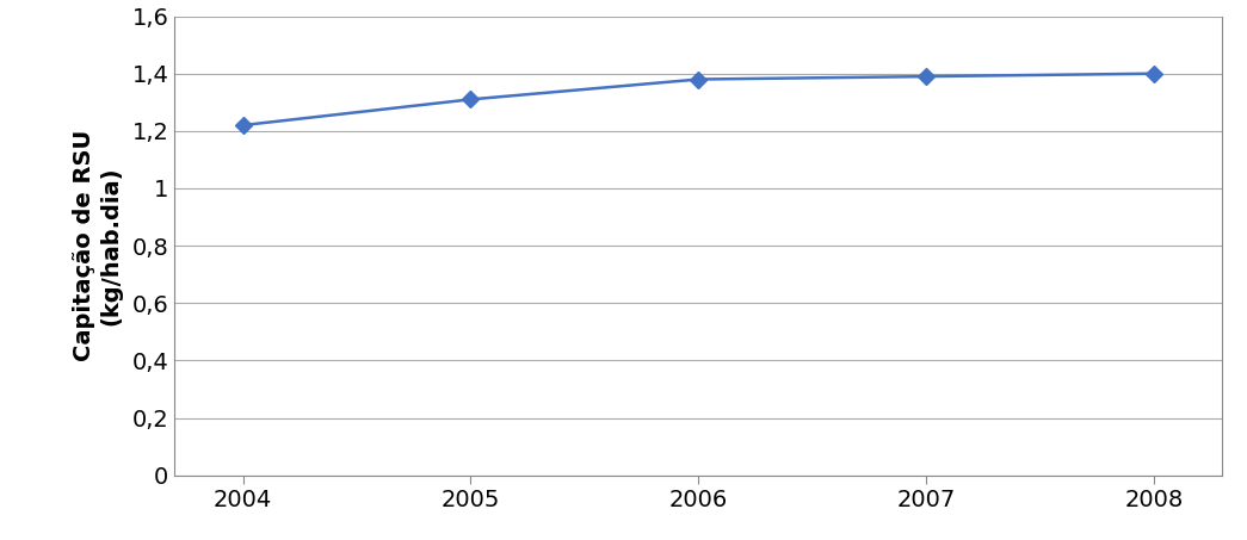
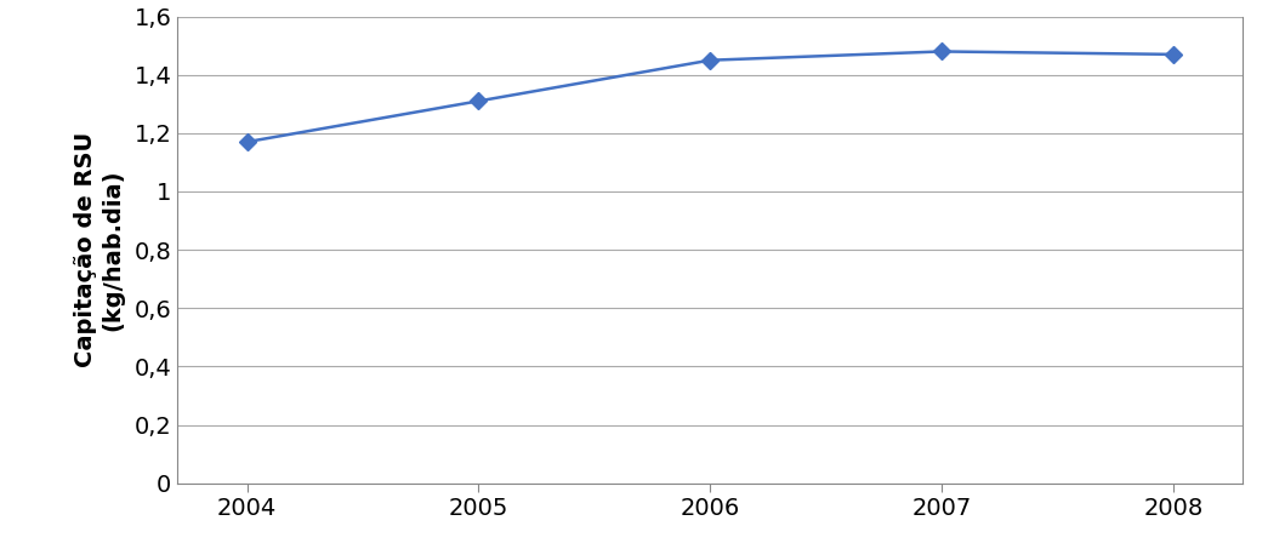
2004: 1,22 -> 1,17
2006: 1,38 -> 1,45
2007: 1,39 -> 1,48
2008: 1,40 -> 1,47
